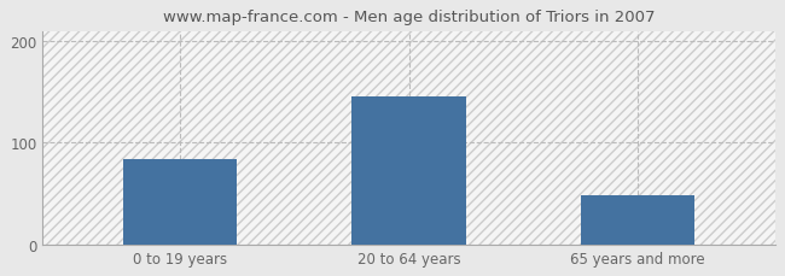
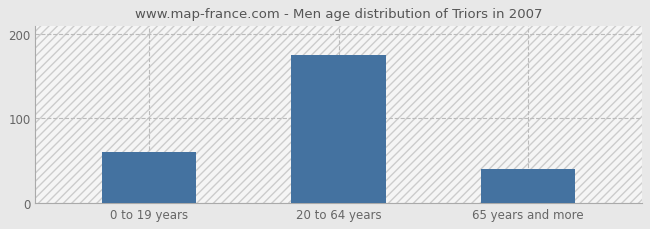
0 to 19 years: 84 -> 60
20 to 64 years: 146 -> 175
65 years and more: 48 -> 40
